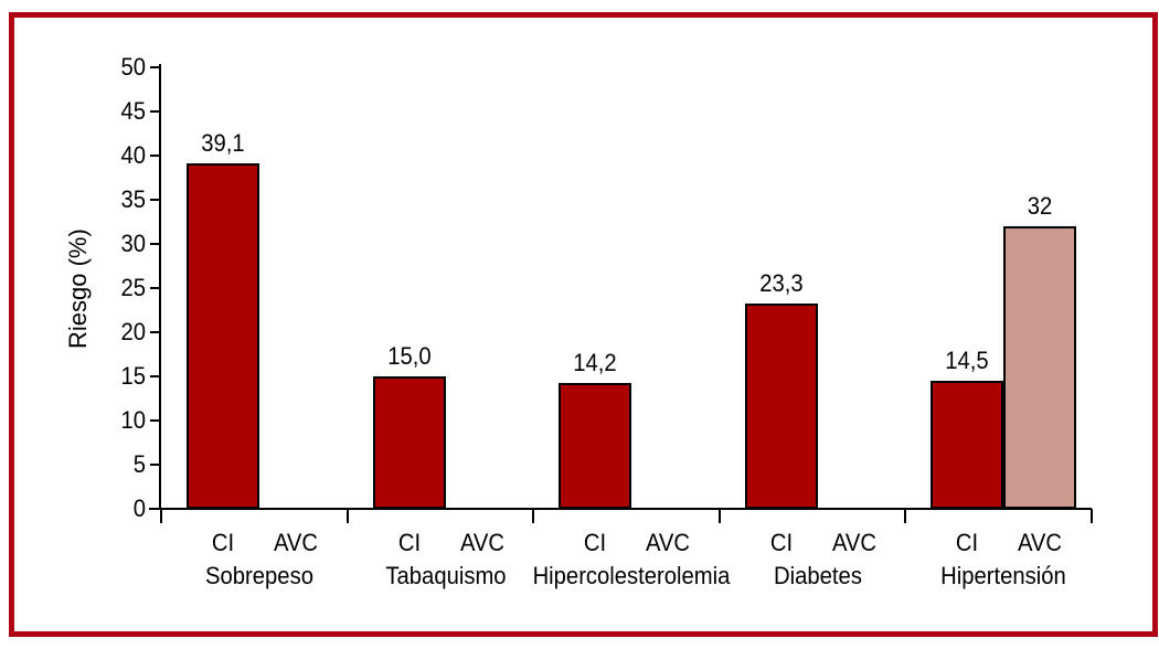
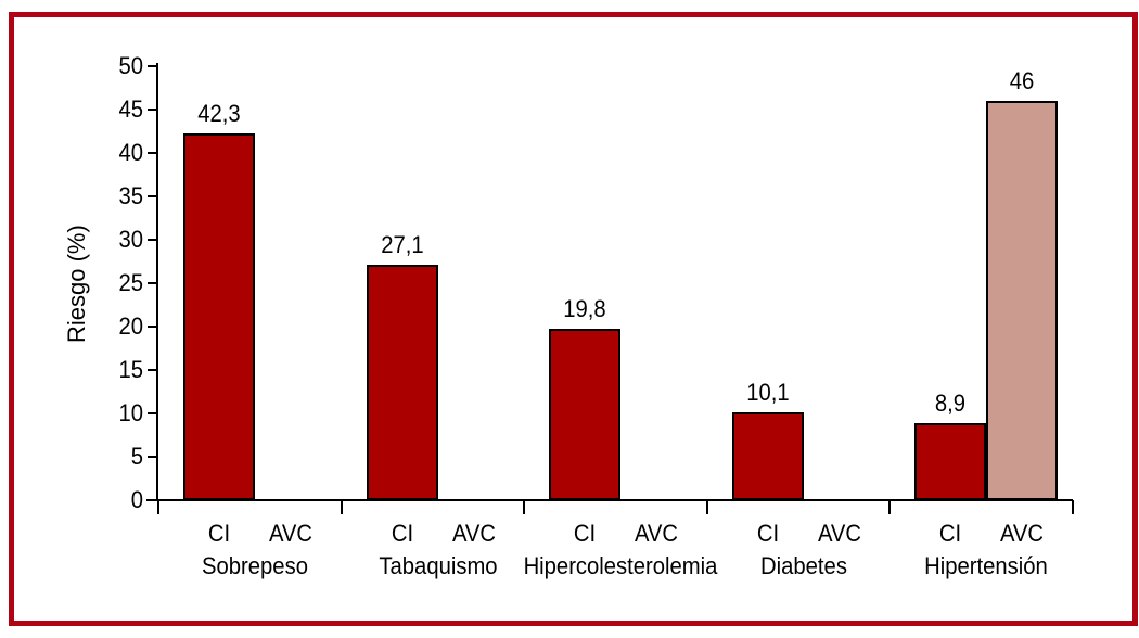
CI/Sobrepeso: 39,1 -> 42,3
CI/Tabaquismo: 15,0 -> 27,1
CI/Hipercolesterolemia: 14,2 -> 19,8
CI/Diabetes: 23,3 -> 10,1
CI/Hipertensión: 14,5 -> 8,9
AVC/Hipertensión: 32 -> 46
